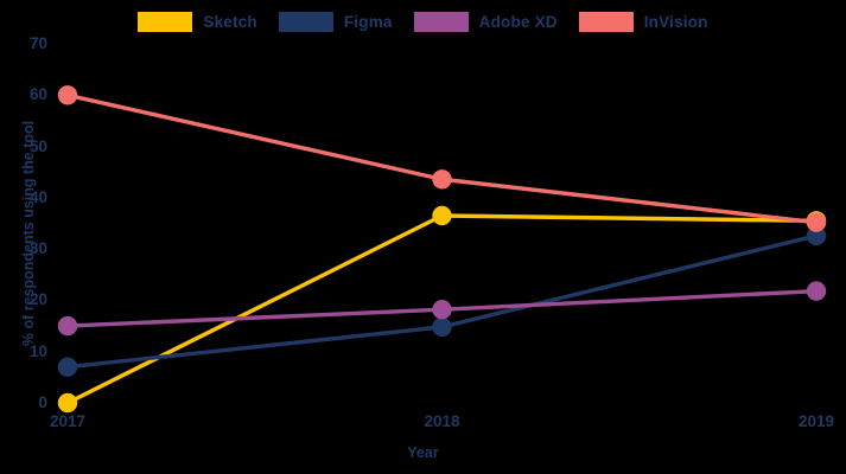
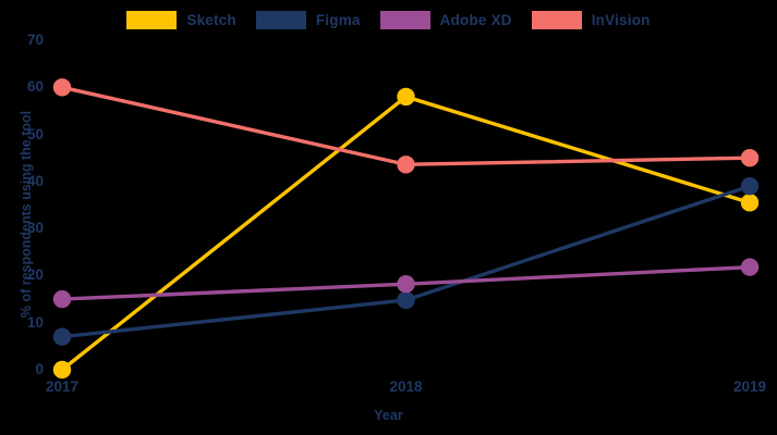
Sketch/2018: 36 -> 58
Figma/2019: 33 -> 39
InVision/2019: 35 -> 45
